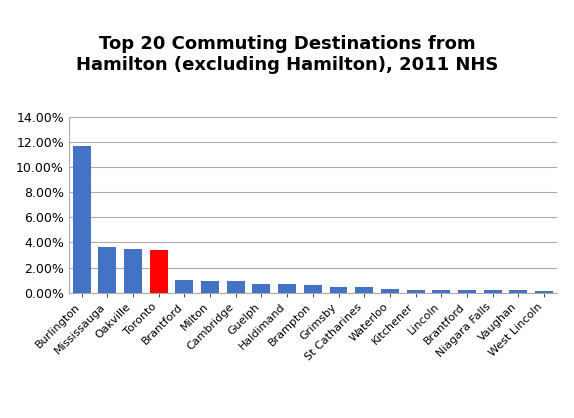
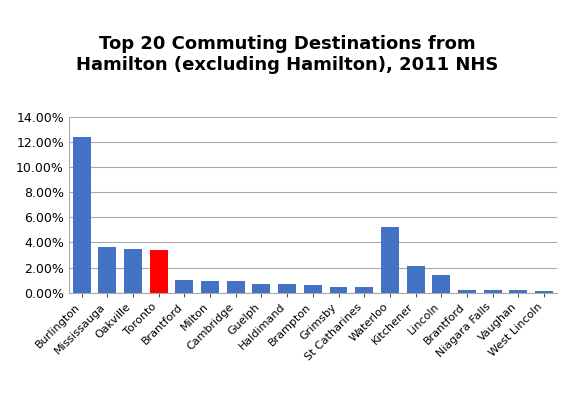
Burlington: 11.7% -> 12.4%
Waterloo: 0.3% -> 5.2%
Kitchener: 0.2% -> 2.1%
Lincoln: 0.2% -> 1.4%
